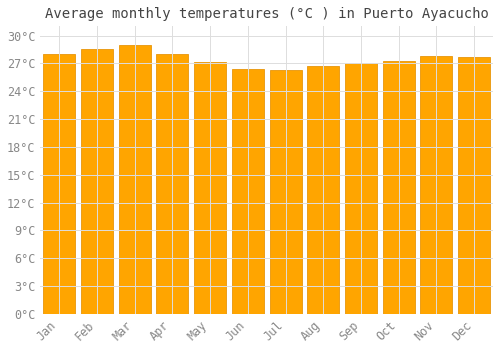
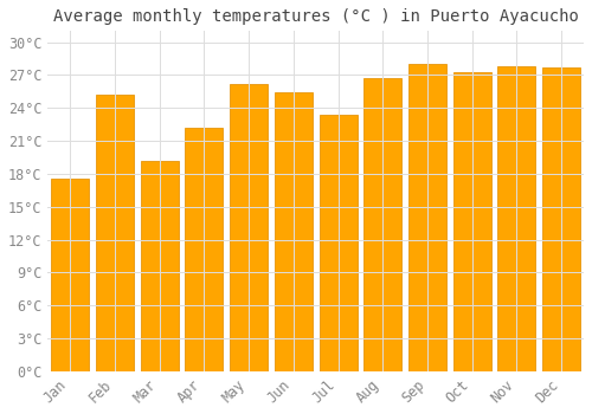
Jan: 28.0°C -> 17.6°C
Feb: 28.5°C -> 25.2°C
Mar: 29.0°C -> 19.2°C
Apr: 28.0°C -> 22.2°C
May: 27.2°C -> 26.2°C
Jun: 26.4°C -> 25.4°C
Jul: 26.3°C -> 23.4°C
Sep: 27.0°C -> 28.0°C
